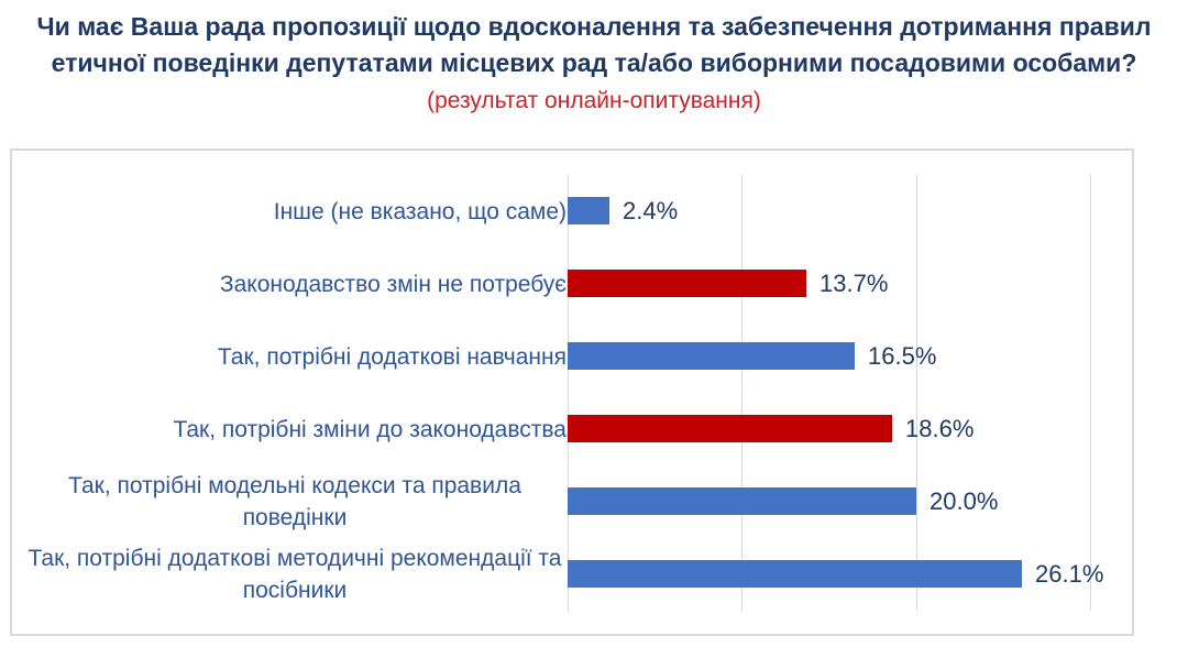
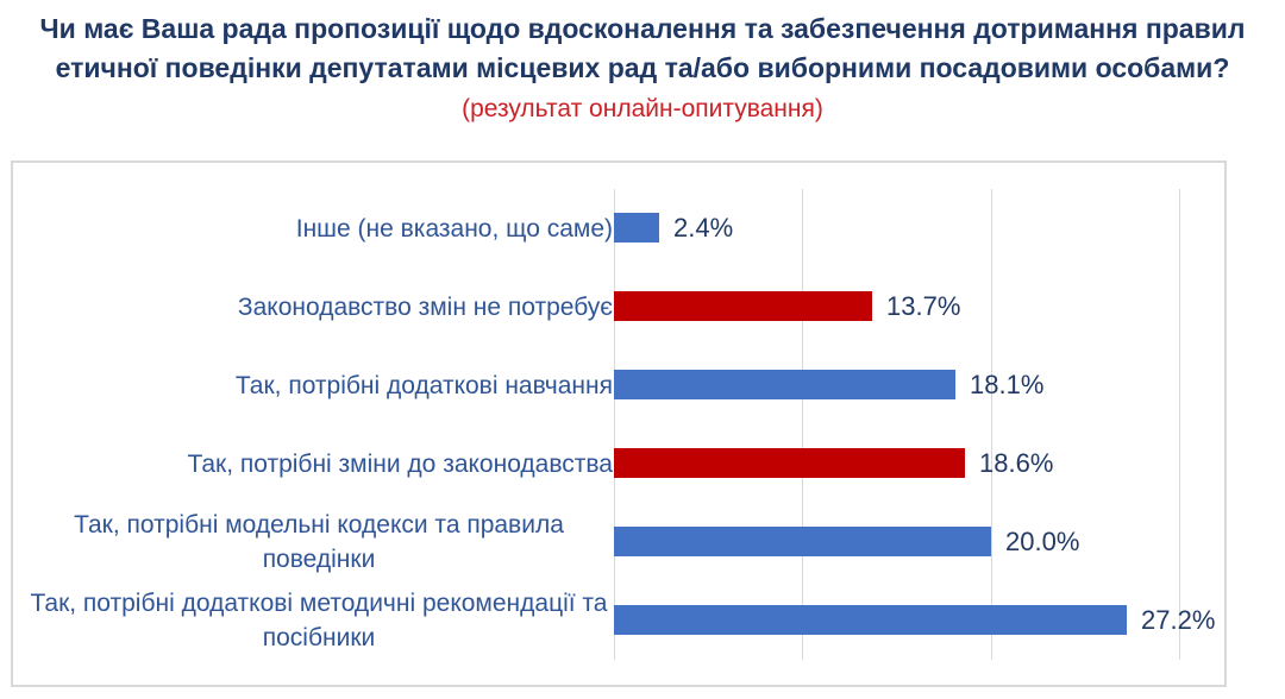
Так, потрібні додаткові навчання: 16.5% -> 18.1%
Так, потрібні додаткові методичні рекомендації та посібники: 26.1% -> 27.2%
